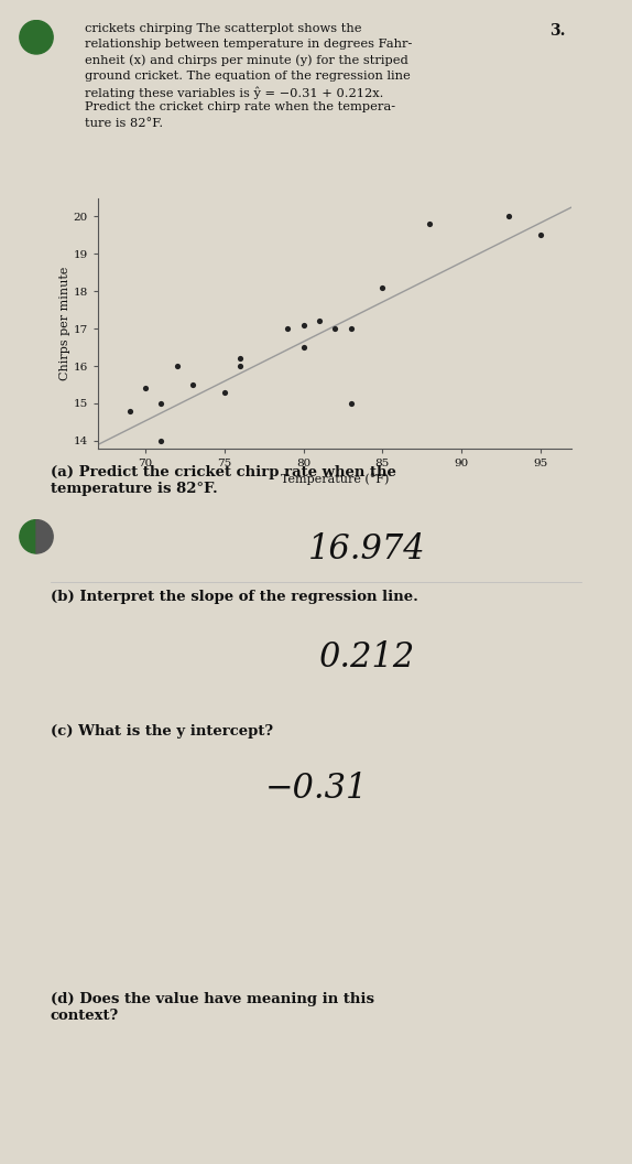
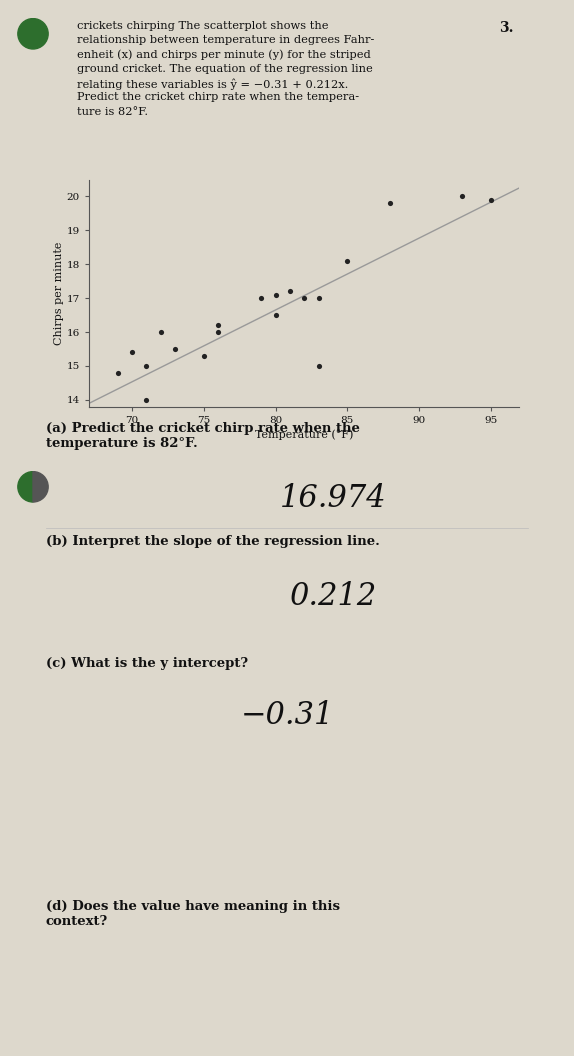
95: 19.5 -> 19.9
